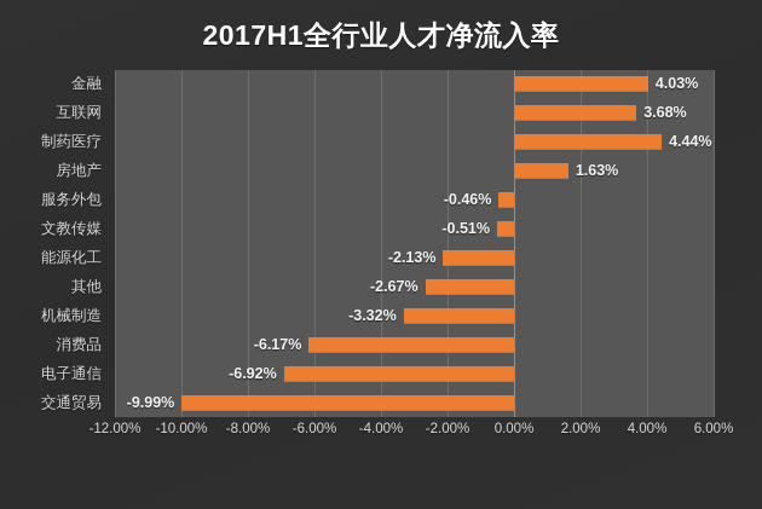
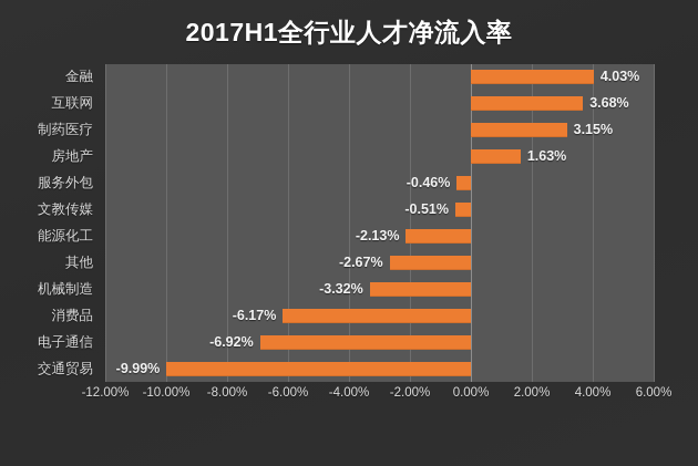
制药医疗: 4.44% -> 3.15%
